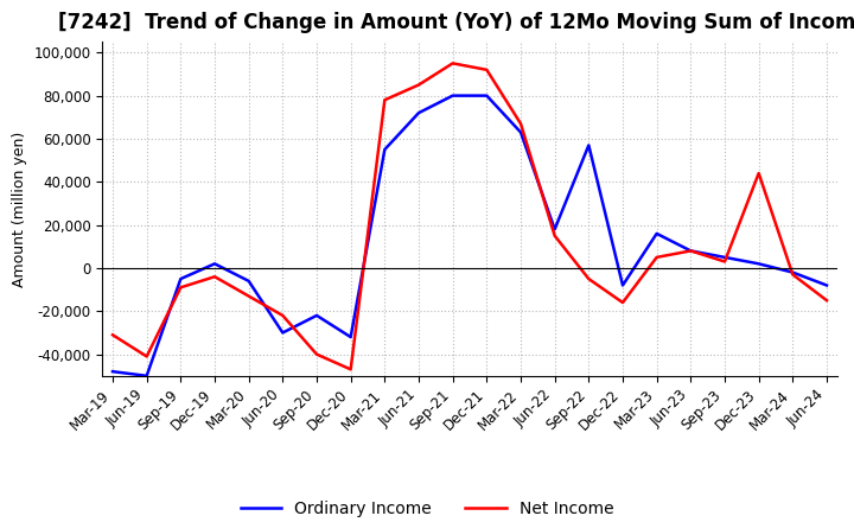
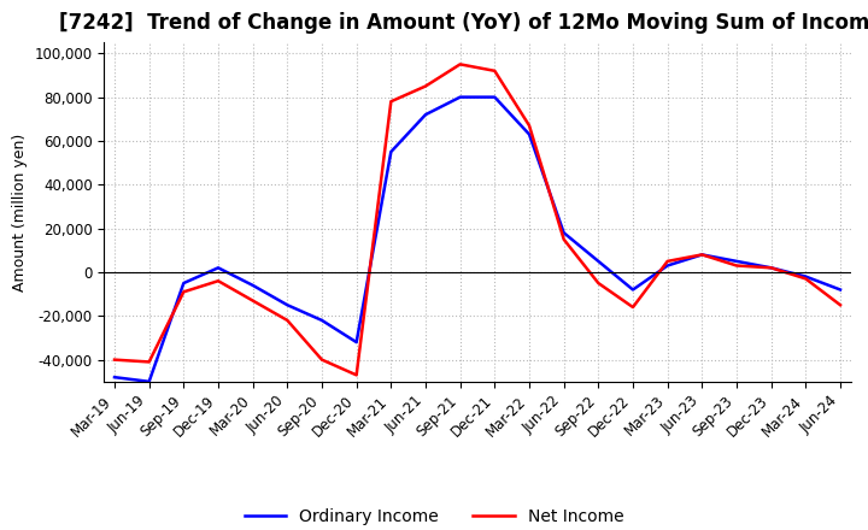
Net Income/Mar-19: -31,000 -> -40,000
Ordinary Income/Jun-20: -30,000 -> -15,000
Ordinary Income/Sep-22: 57,000 -> 5,000
Ordinary Income/Mar-23: 16,000 -> 3,000
Net Income/Dec-23: 44,000 -> 2,000
